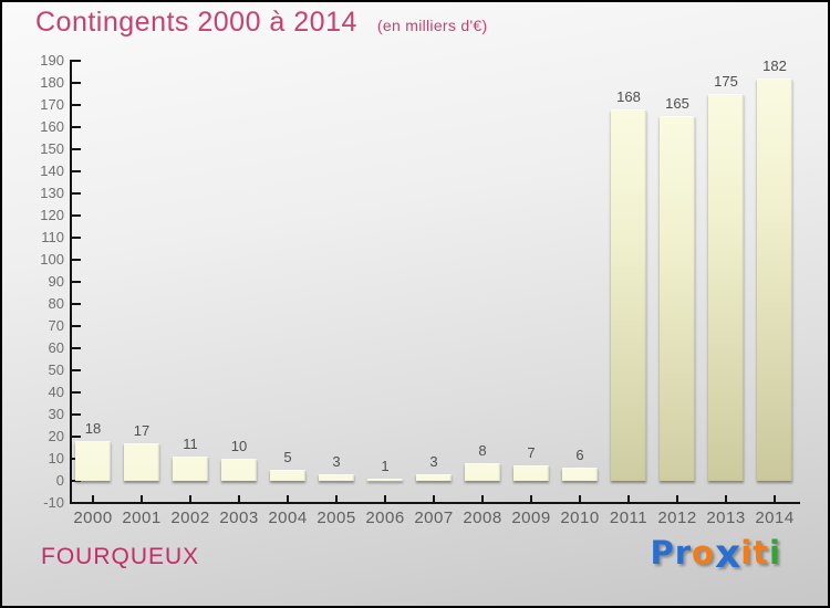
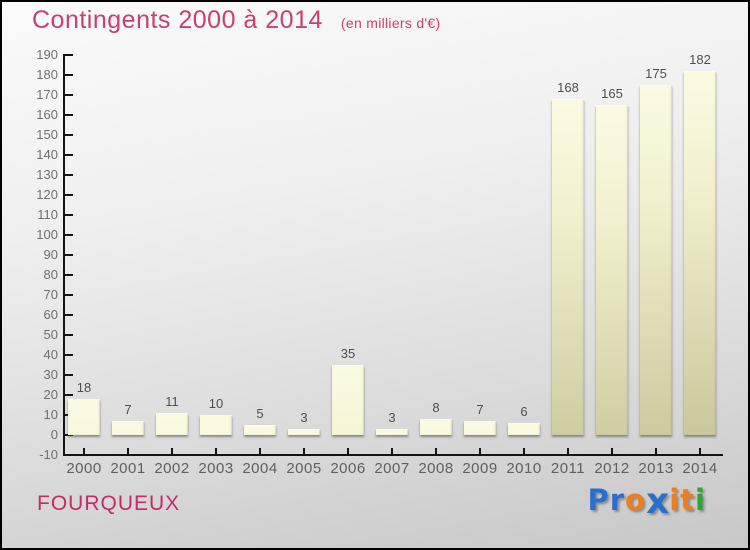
2001: 17 -> 7
2006: 1 -> 35
